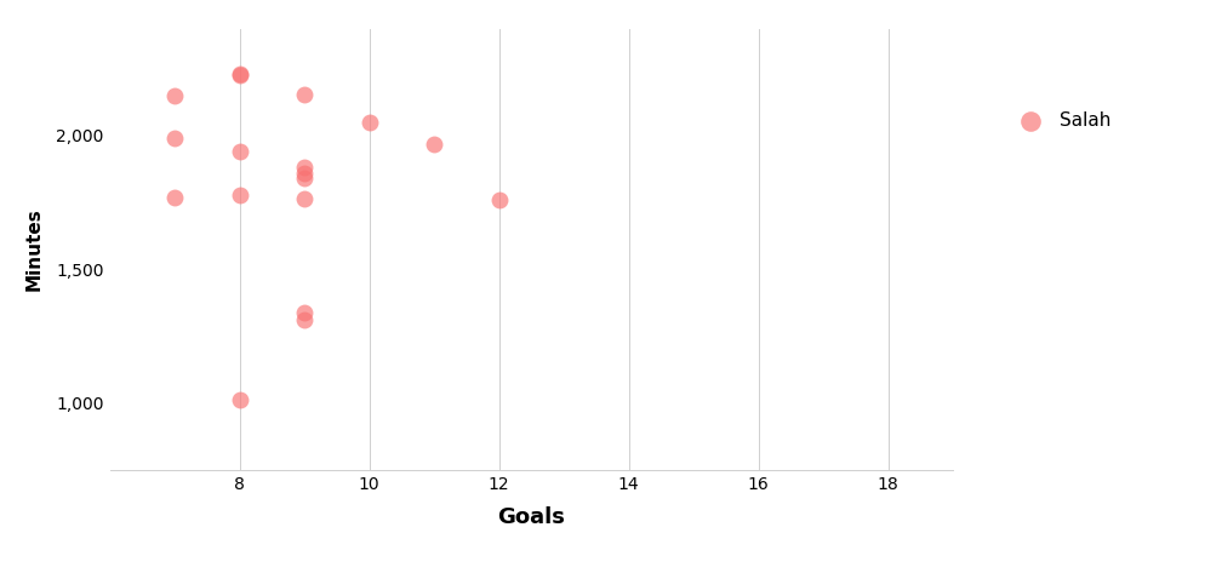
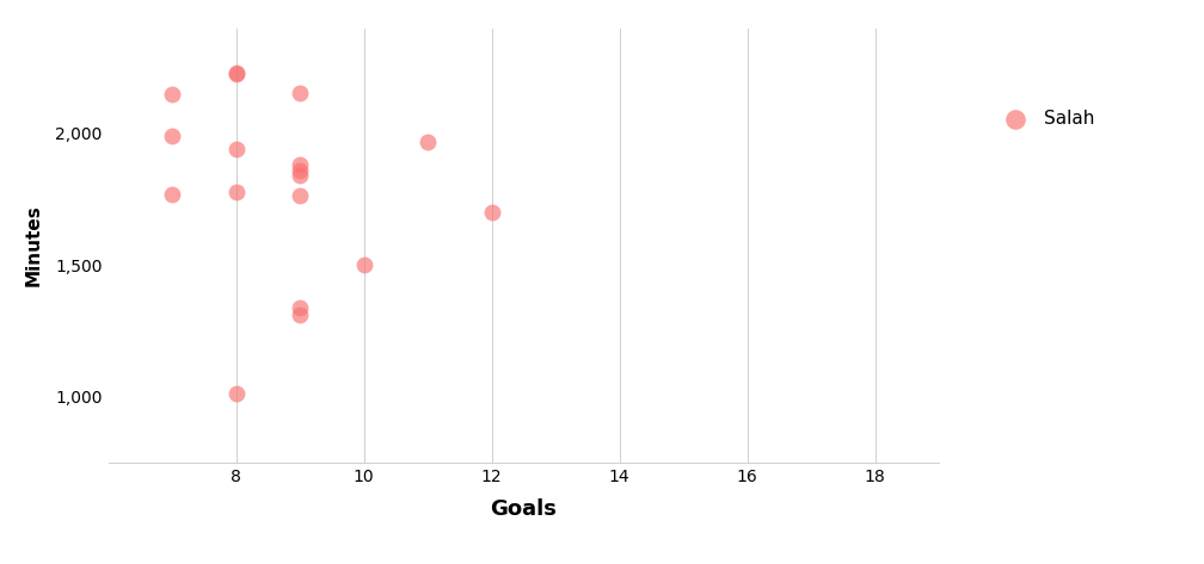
10: 2,050 -> 1,500
12: 1,760 -> 1,700
